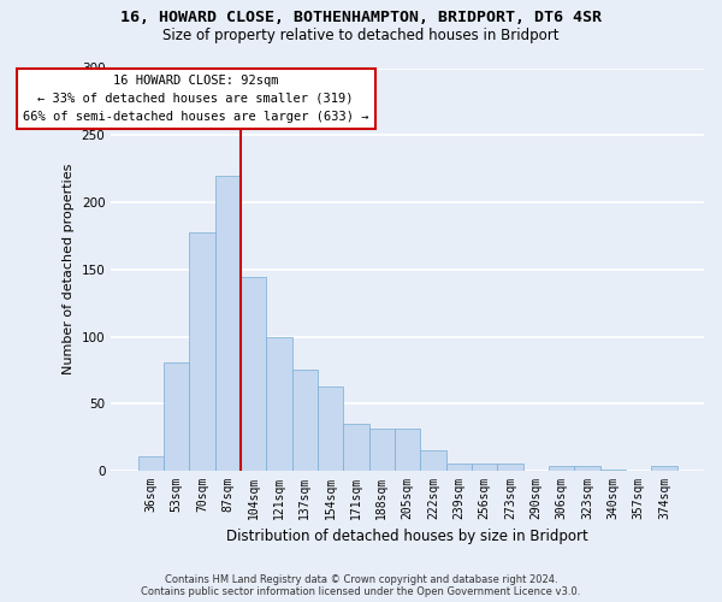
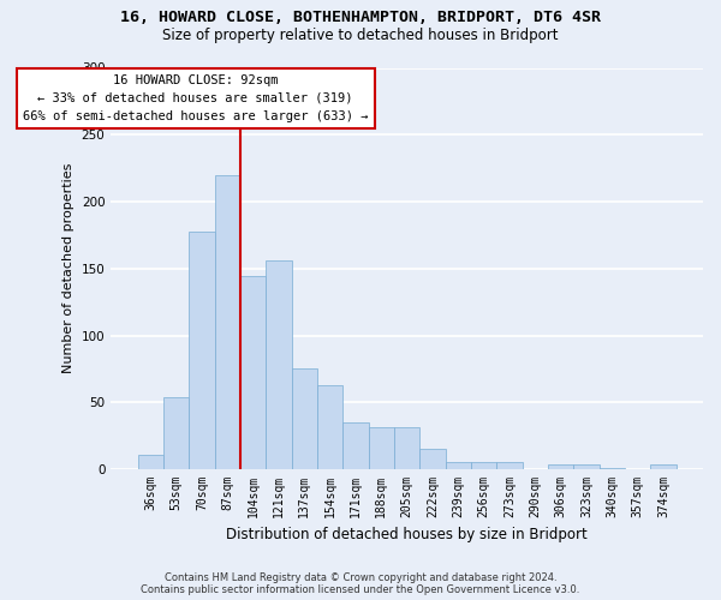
53sqm: 81 -> 54
121sqm: 100 -> 156
